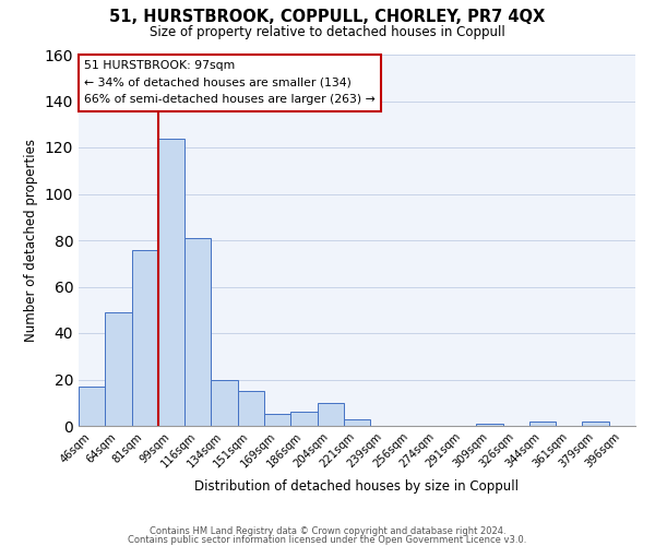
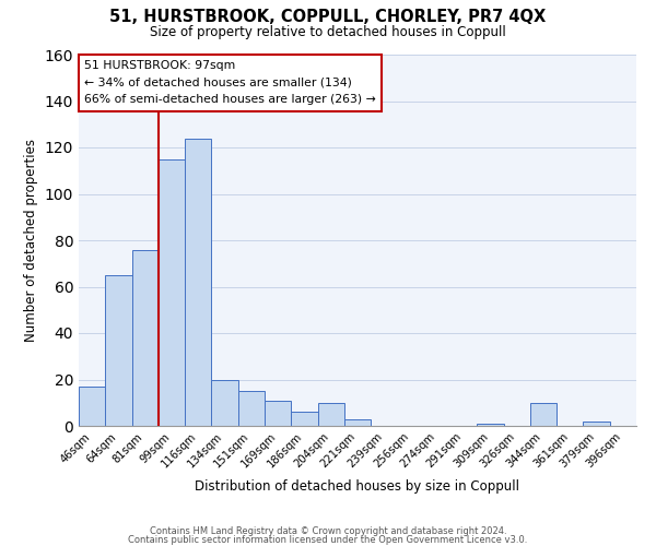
64sqm: 49 -> 65
99sqm: 124 -> 115
116sqm: 81 -> 124
169sqm: 5 -> 11
344sqm: 2 -> 10
